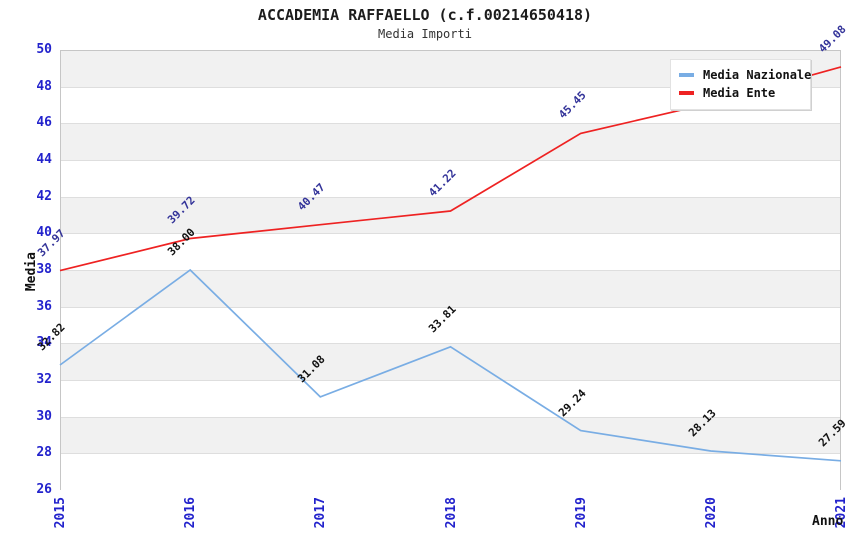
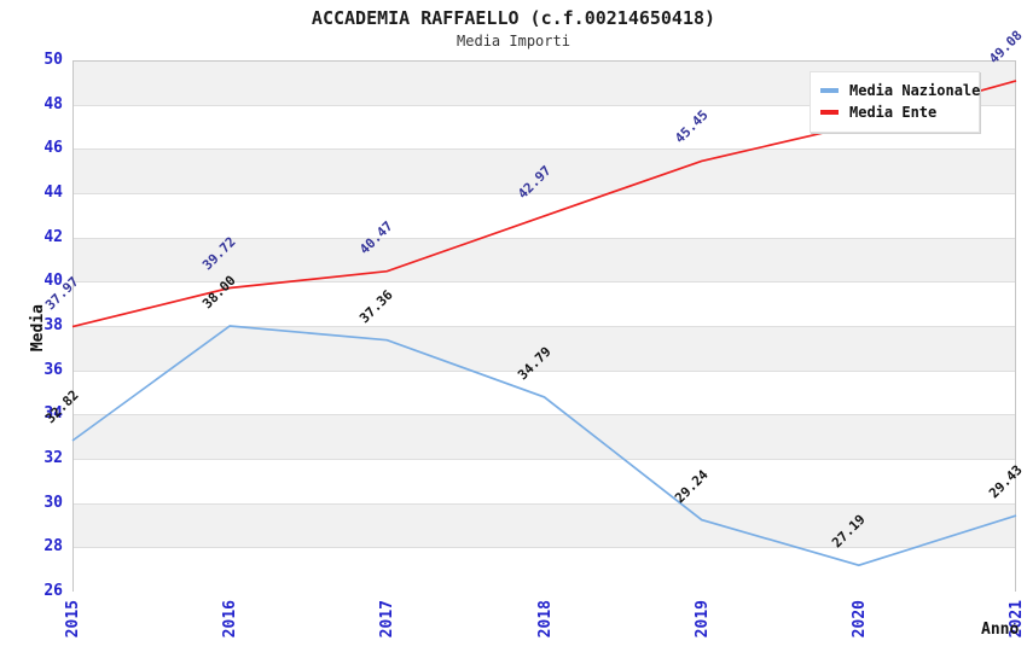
Media Nazionale/2017: 31.08 -> 37.36
Media Nazionale/2018: 33.81 -> 34.79
Media Ente/2018: 41.22 -> 42.97
Media Nazionale/2020: 28.13 -> 27.19
Media Nazionale/2021: 27.59 -> 29.43
